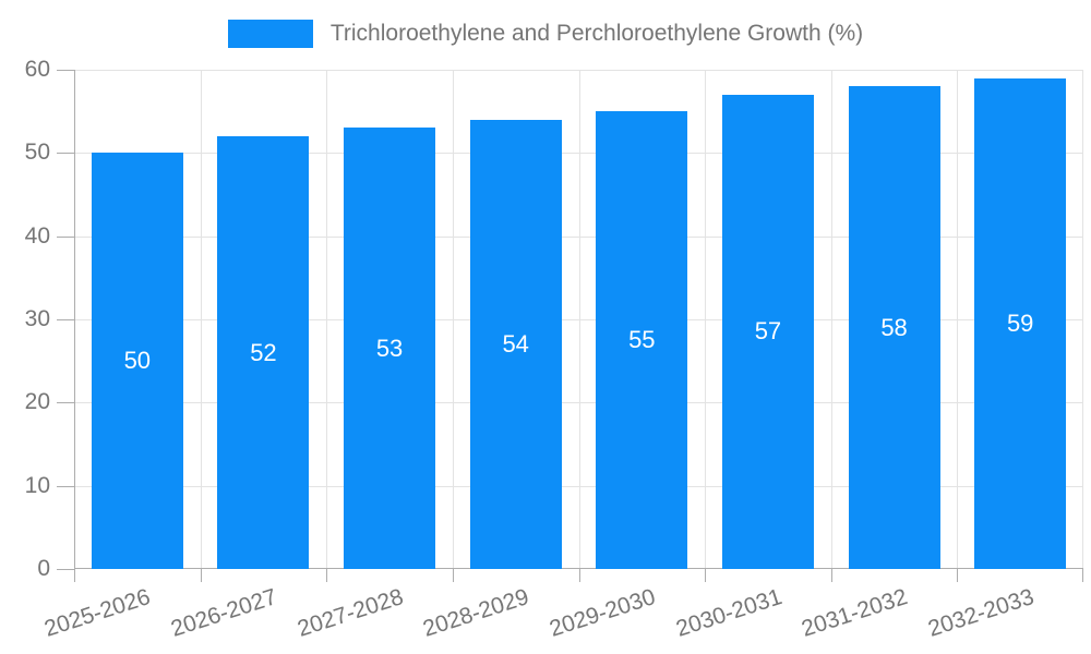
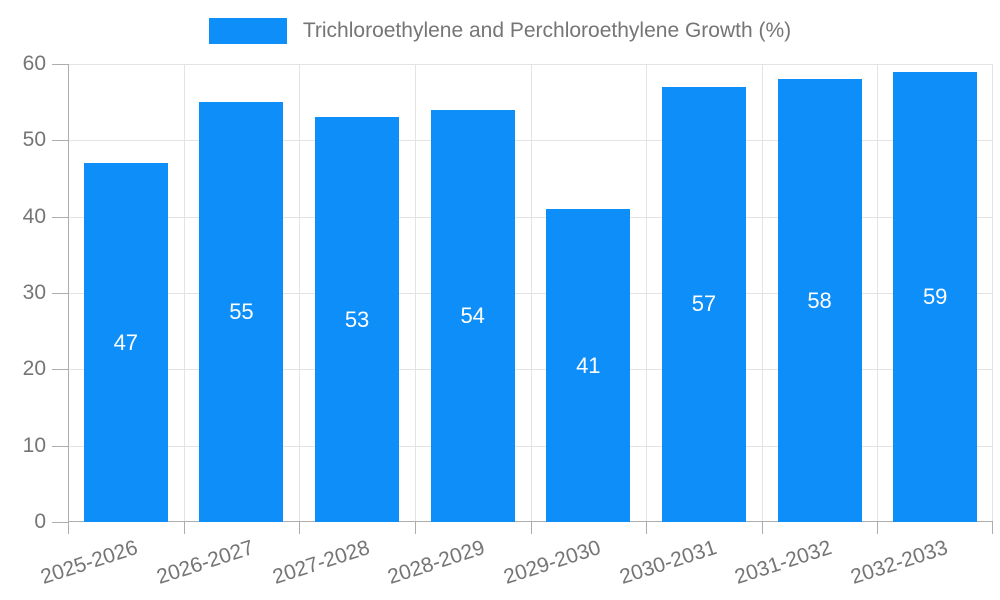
2025-2026: 50 -> 47
2026-2027: 52 -> 55
2029-2030: 55 -> 41
